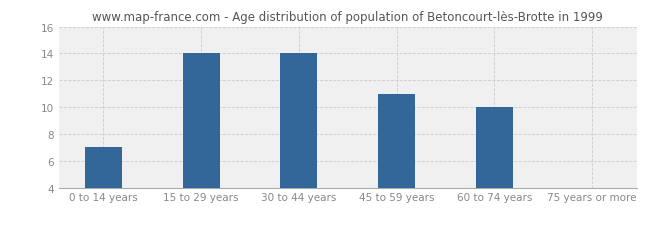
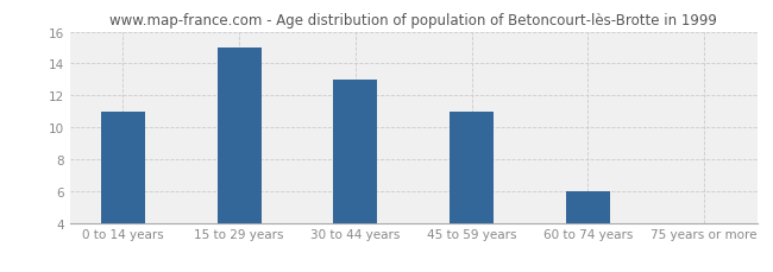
0 to 14 years: 7 -> 11
15 to 29 years: 14 -> 15
30 to 44 years: 14 -> 13
60 to 74 years: 10 -> 6
